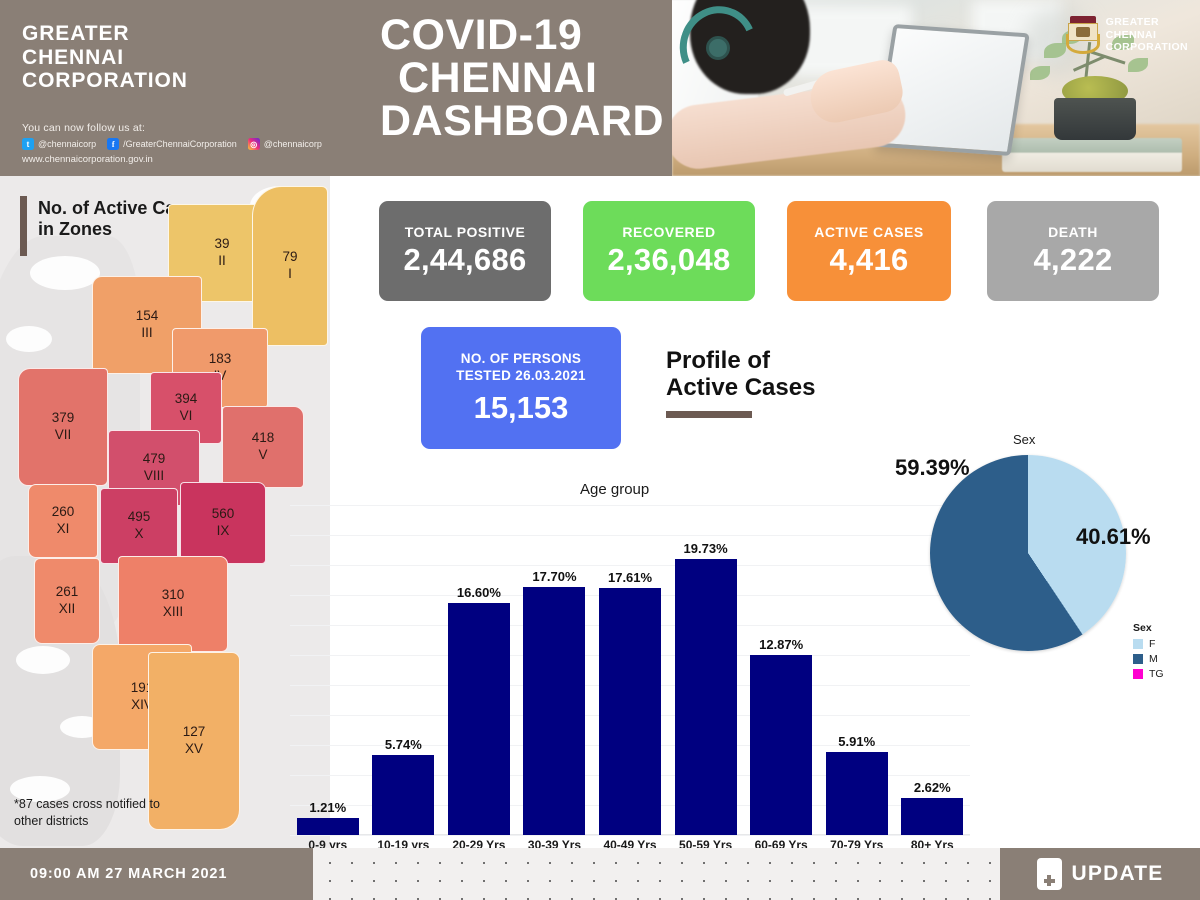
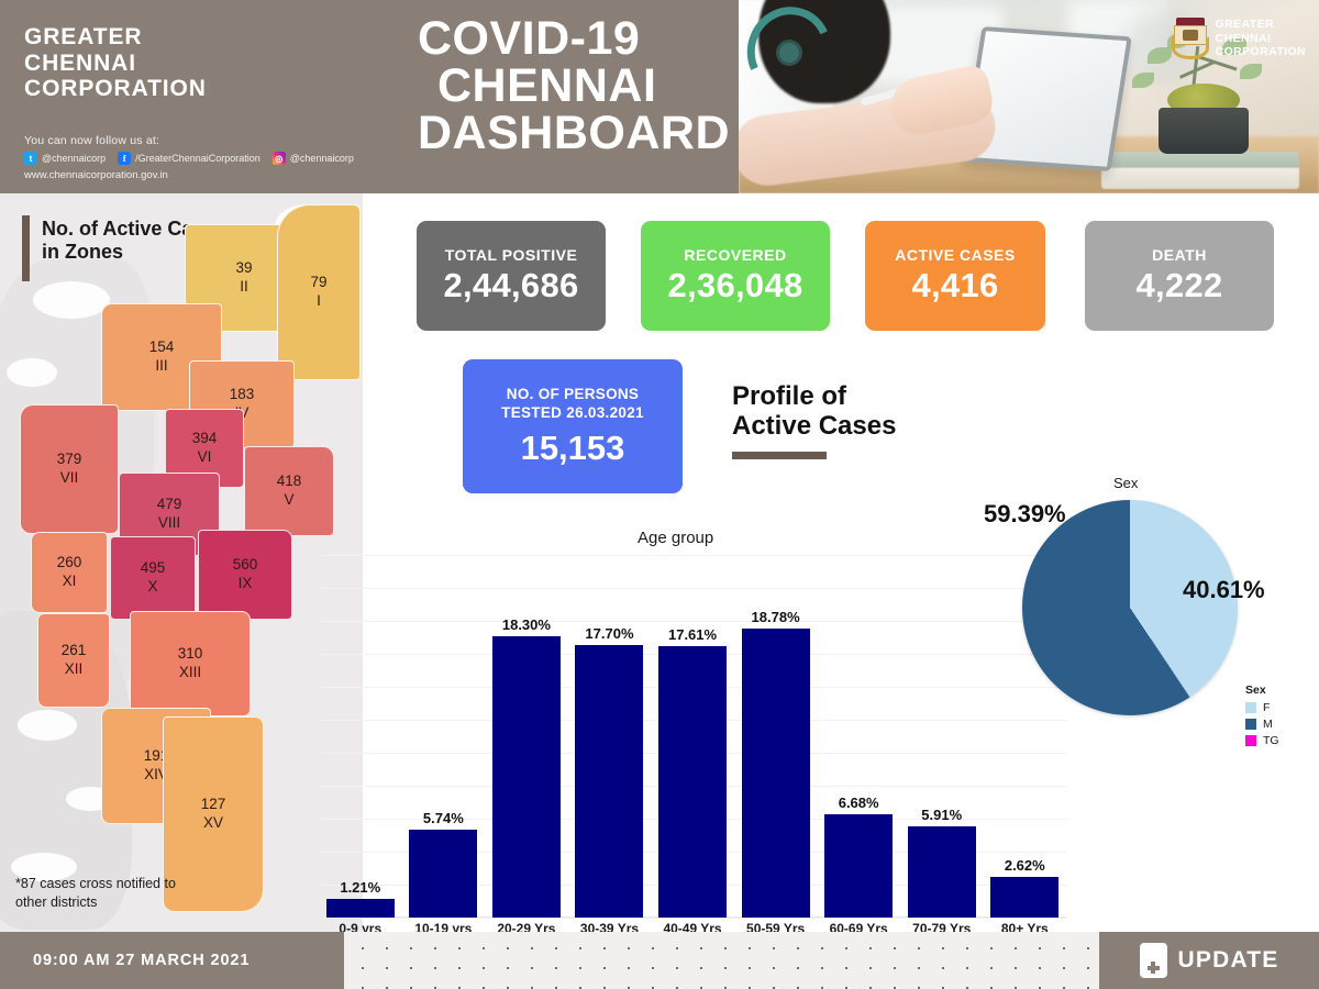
Age group/20-29 Yrs: 16.60% -> 18.30%
Age group/50-59 Yrs: 19.73% -> 18.78%
Age group/60-69 Yrs: 12.87% -> 6.68%
